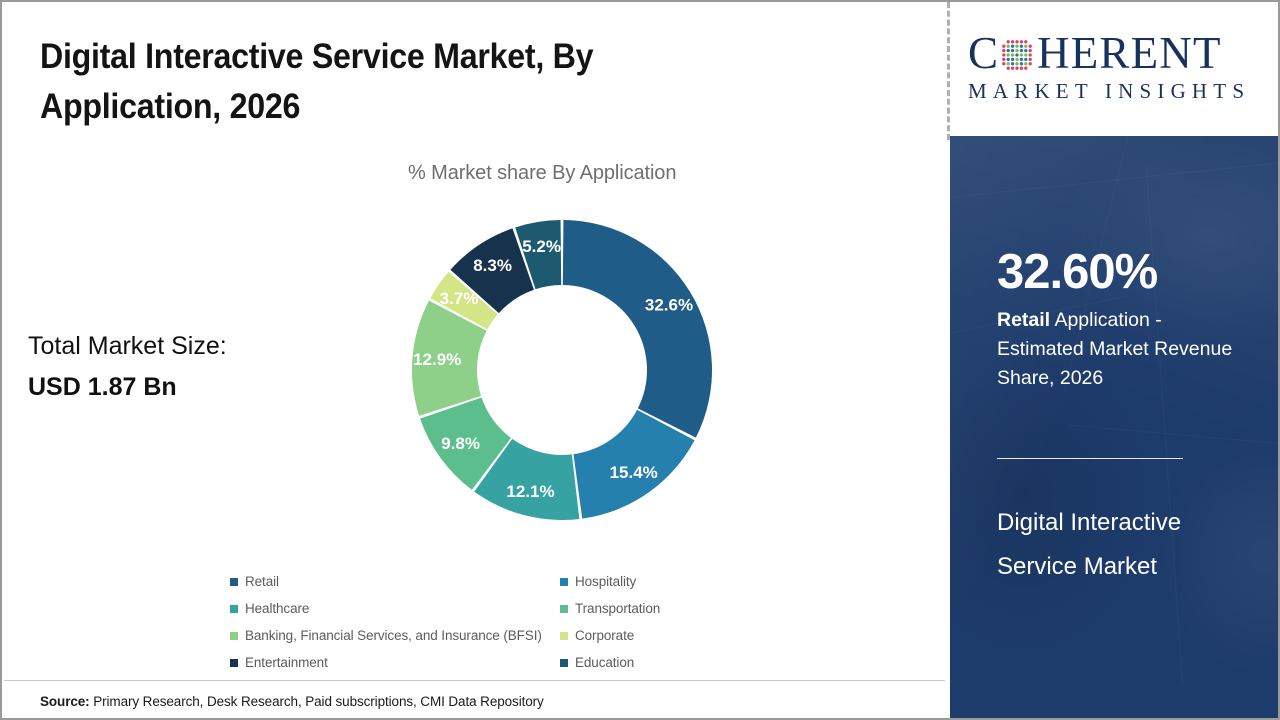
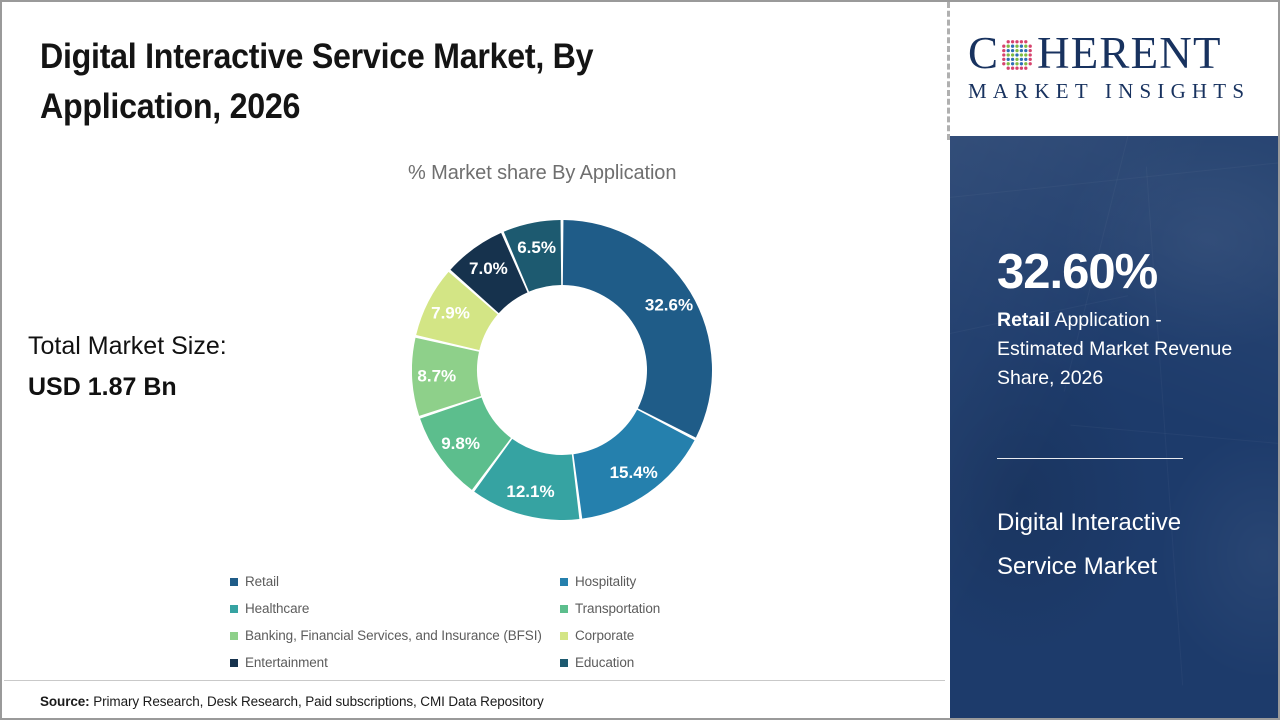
Banking, Financial Services, and Insurance (BFSI): 12.9% -> 8.7%
Corporate: 3.7% -> 7.9%
Entertainment: 8.3% -> 7.0%
Education: 5.2% -> 6.5%
